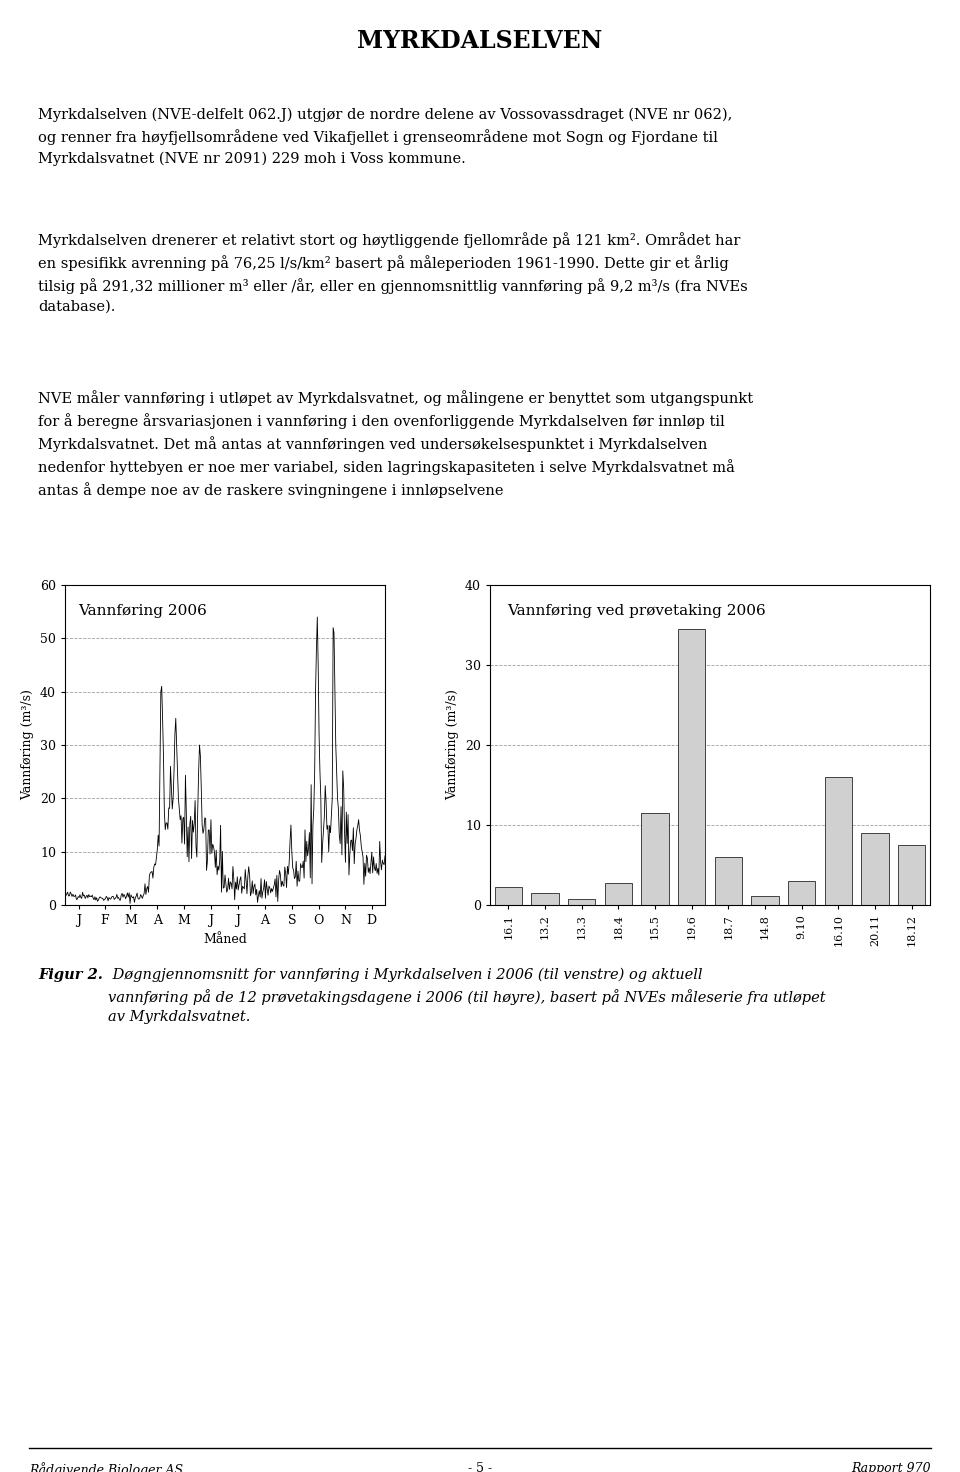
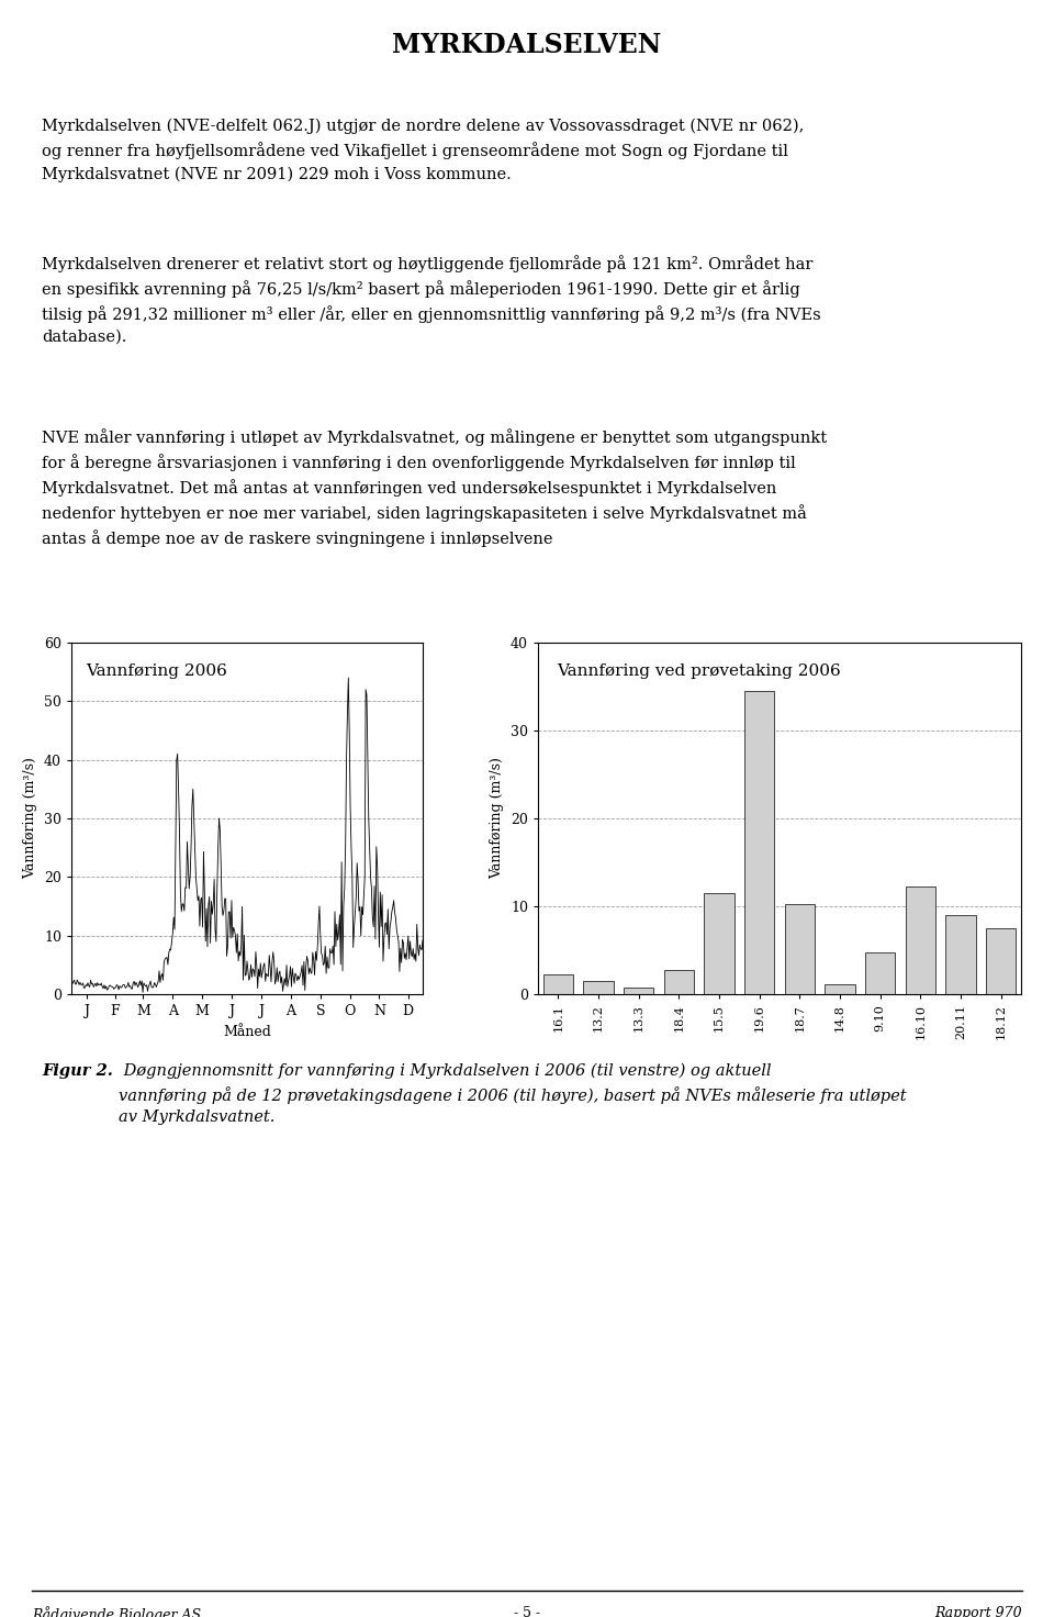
18.7: 6.0 -> 10.2
9.10: 3.0 -> 4.8
16.10: 16.0 -> 12.2
